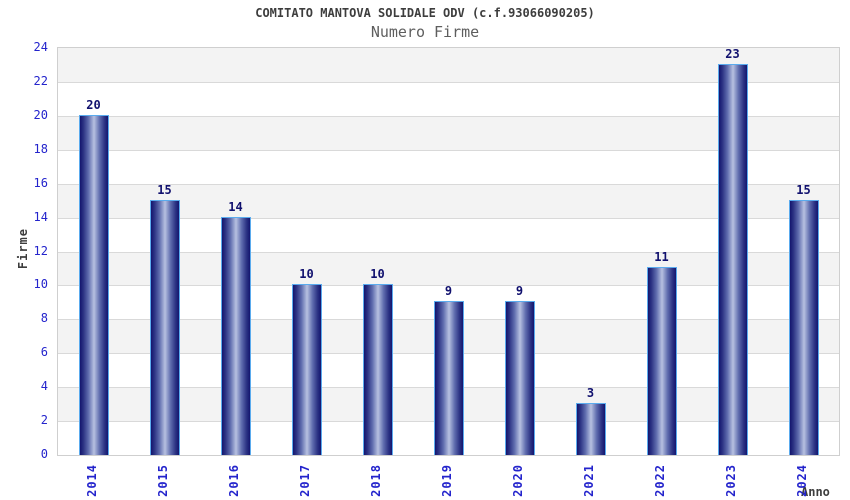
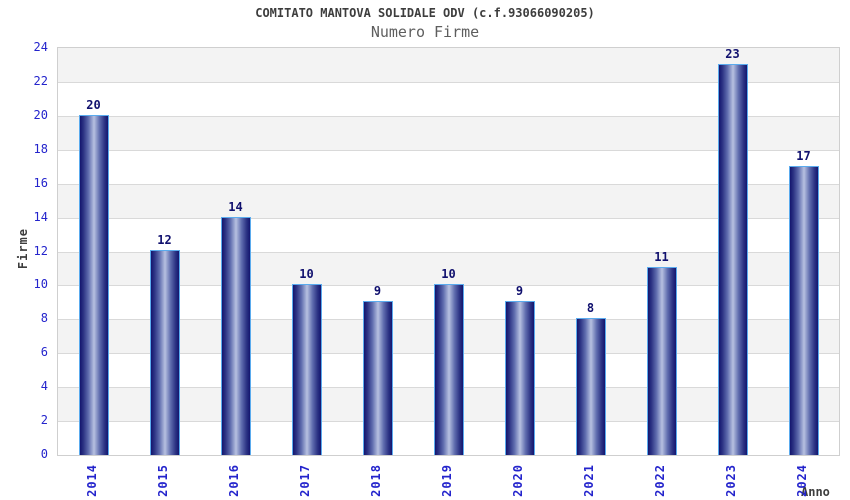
2015: 15 -> 12
2018: 10 -> 9
2019: 9 -> 10
2021: 3 -> 8
2024: 15 -> 17
